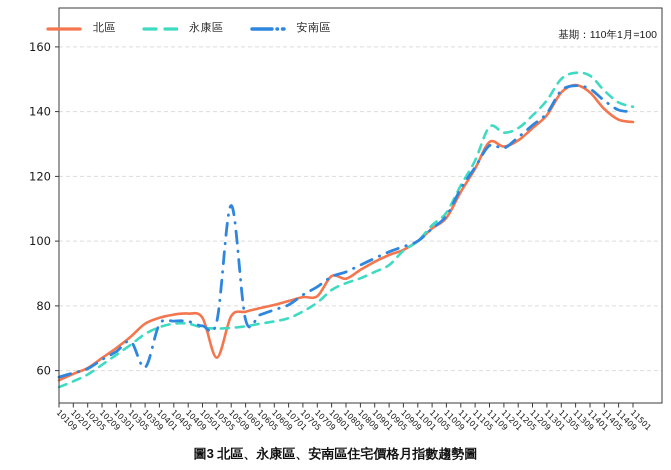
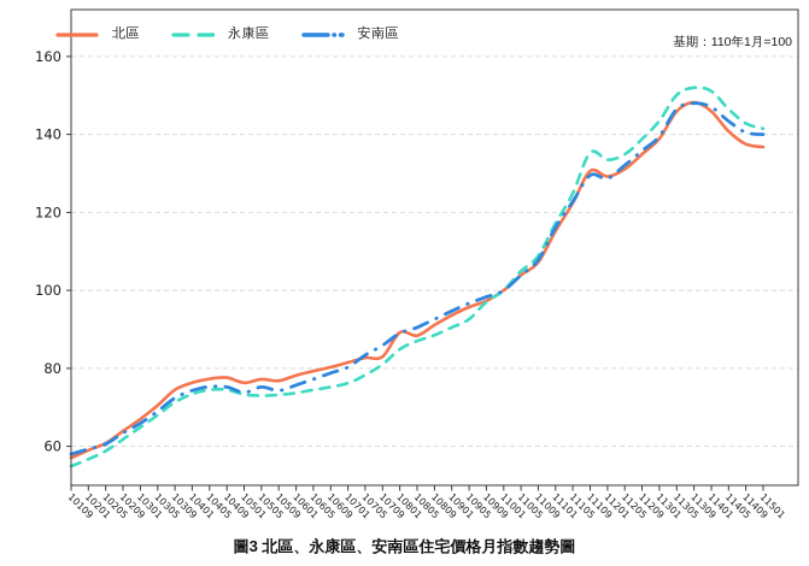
安南區/10309: 61 -> 72
北區/10505: 64 -> 77
安南區/10509: 111 -> 74
